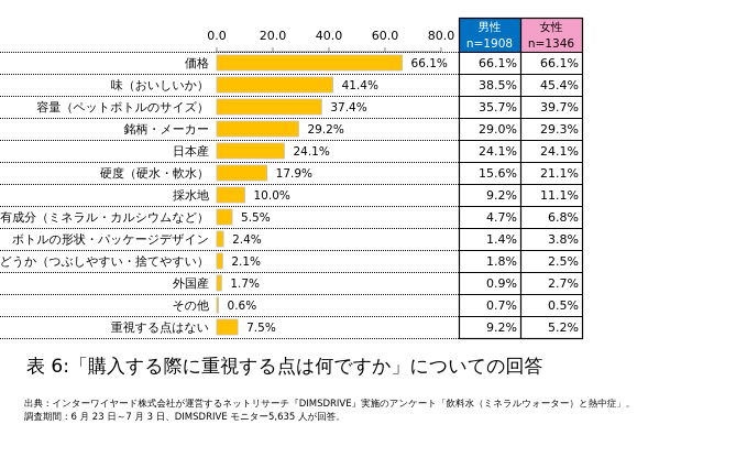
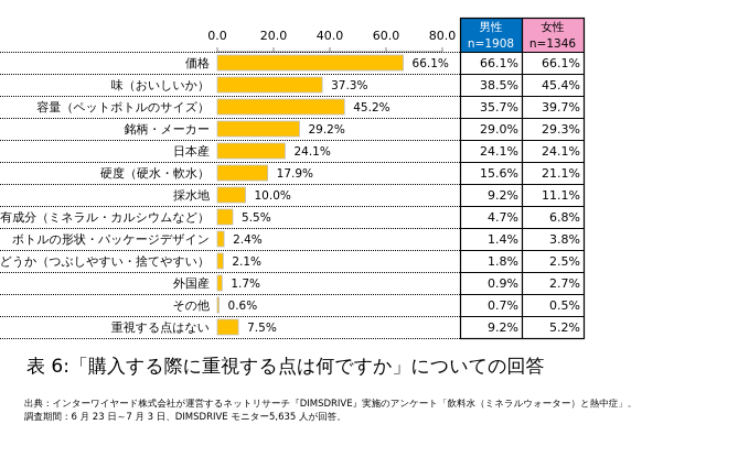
味（おいしいか）: 41.4% -> 37.3%
容量（ペットボトルのサイズ）: 37.4% -> 45.2%
